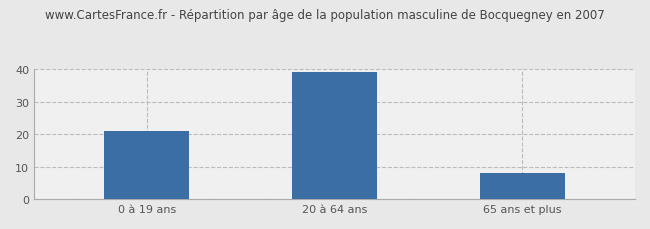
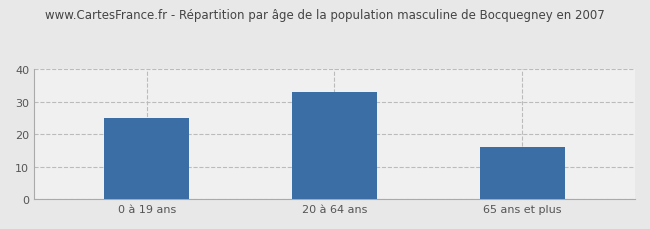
0 à 19 ans: 21 -> 25
20 à 64 ans: 39 -> 33
65 ans et plus: 8 -> 16
